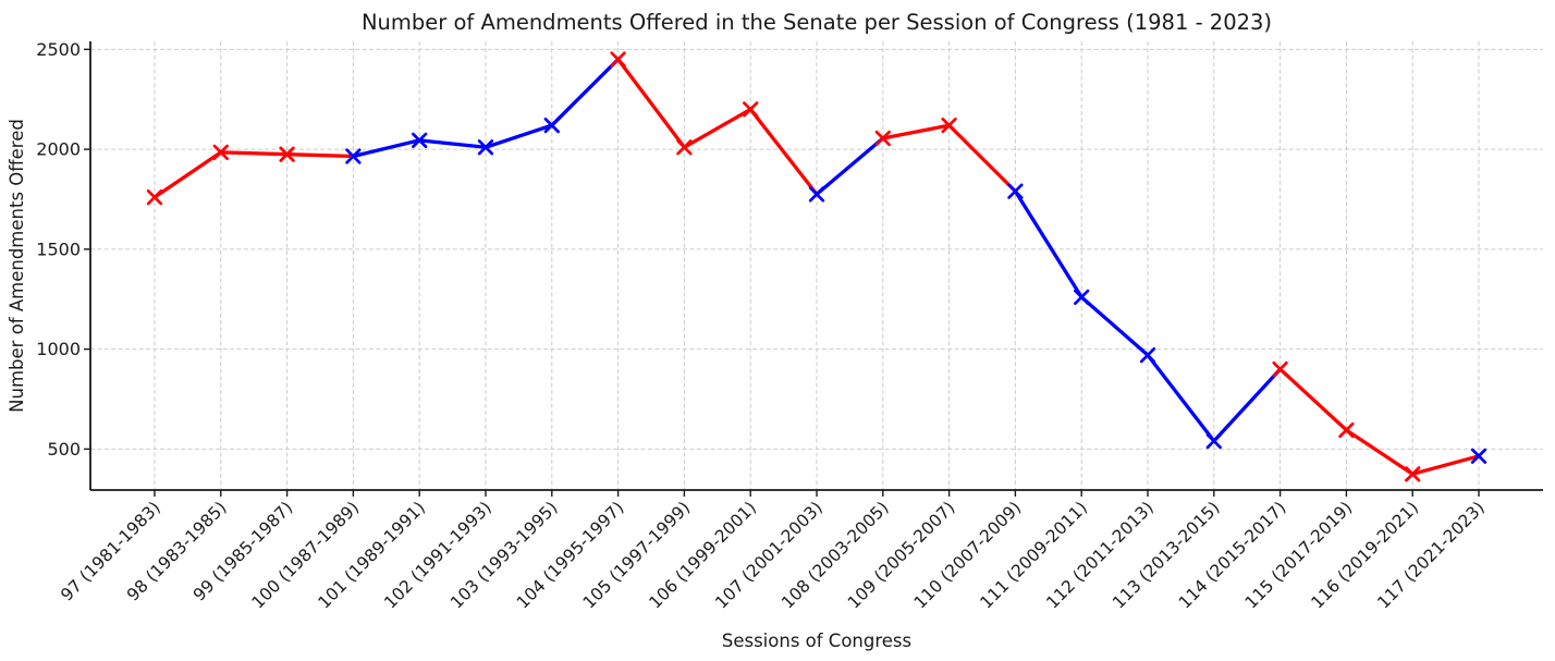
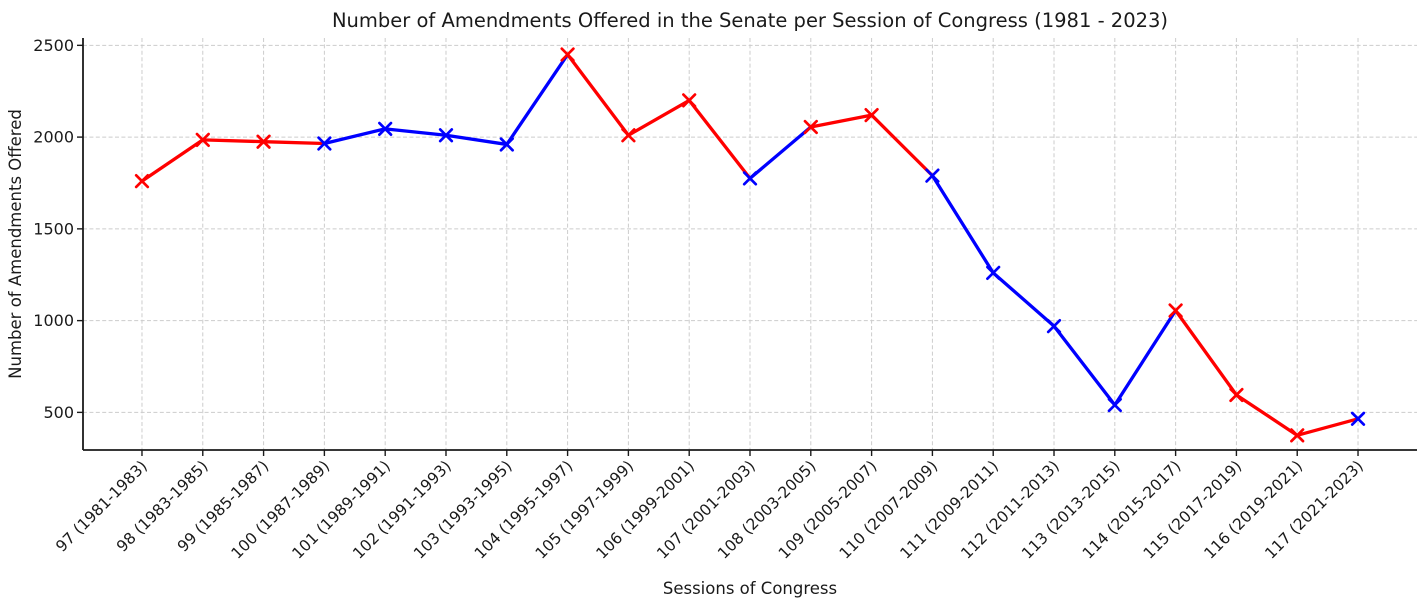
103 (1993-1995): 2120 -> 1960
114 (2015-2017): 900 -> 1060
